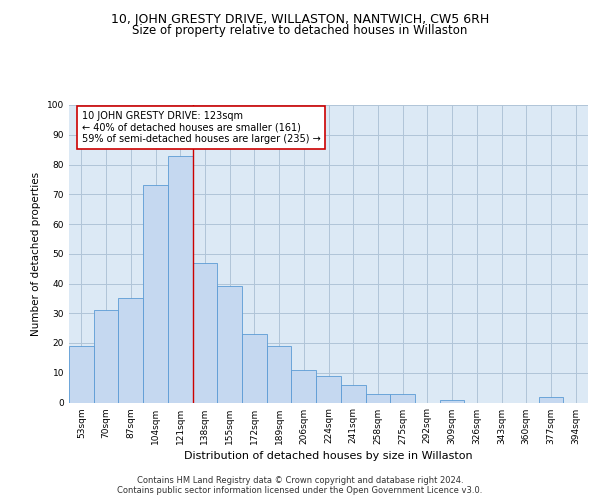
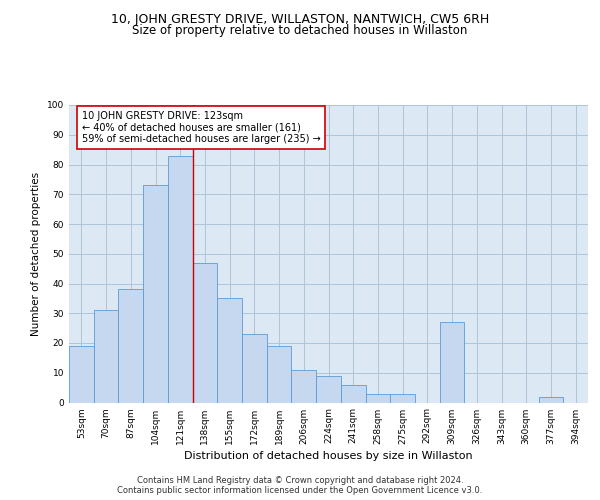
87sqm: 35 -> 38
155sqm: 39 -> 35
309sqm: 1 -> 27
